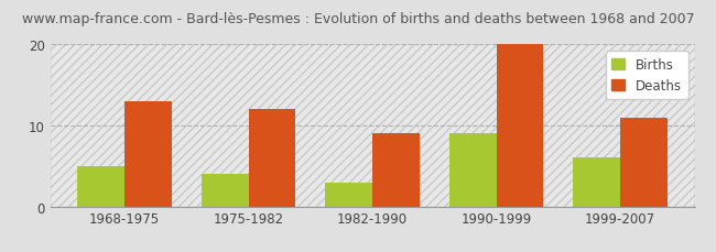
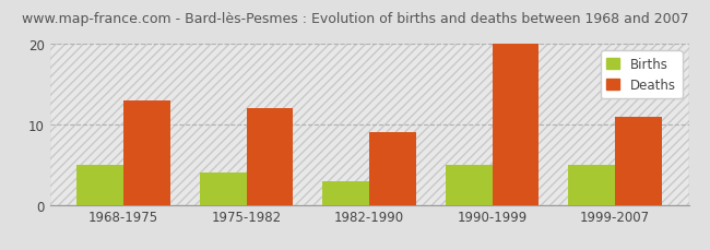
Births/1990-1999: 9 -> 5
Births/1999-2007: 6 -> 5
